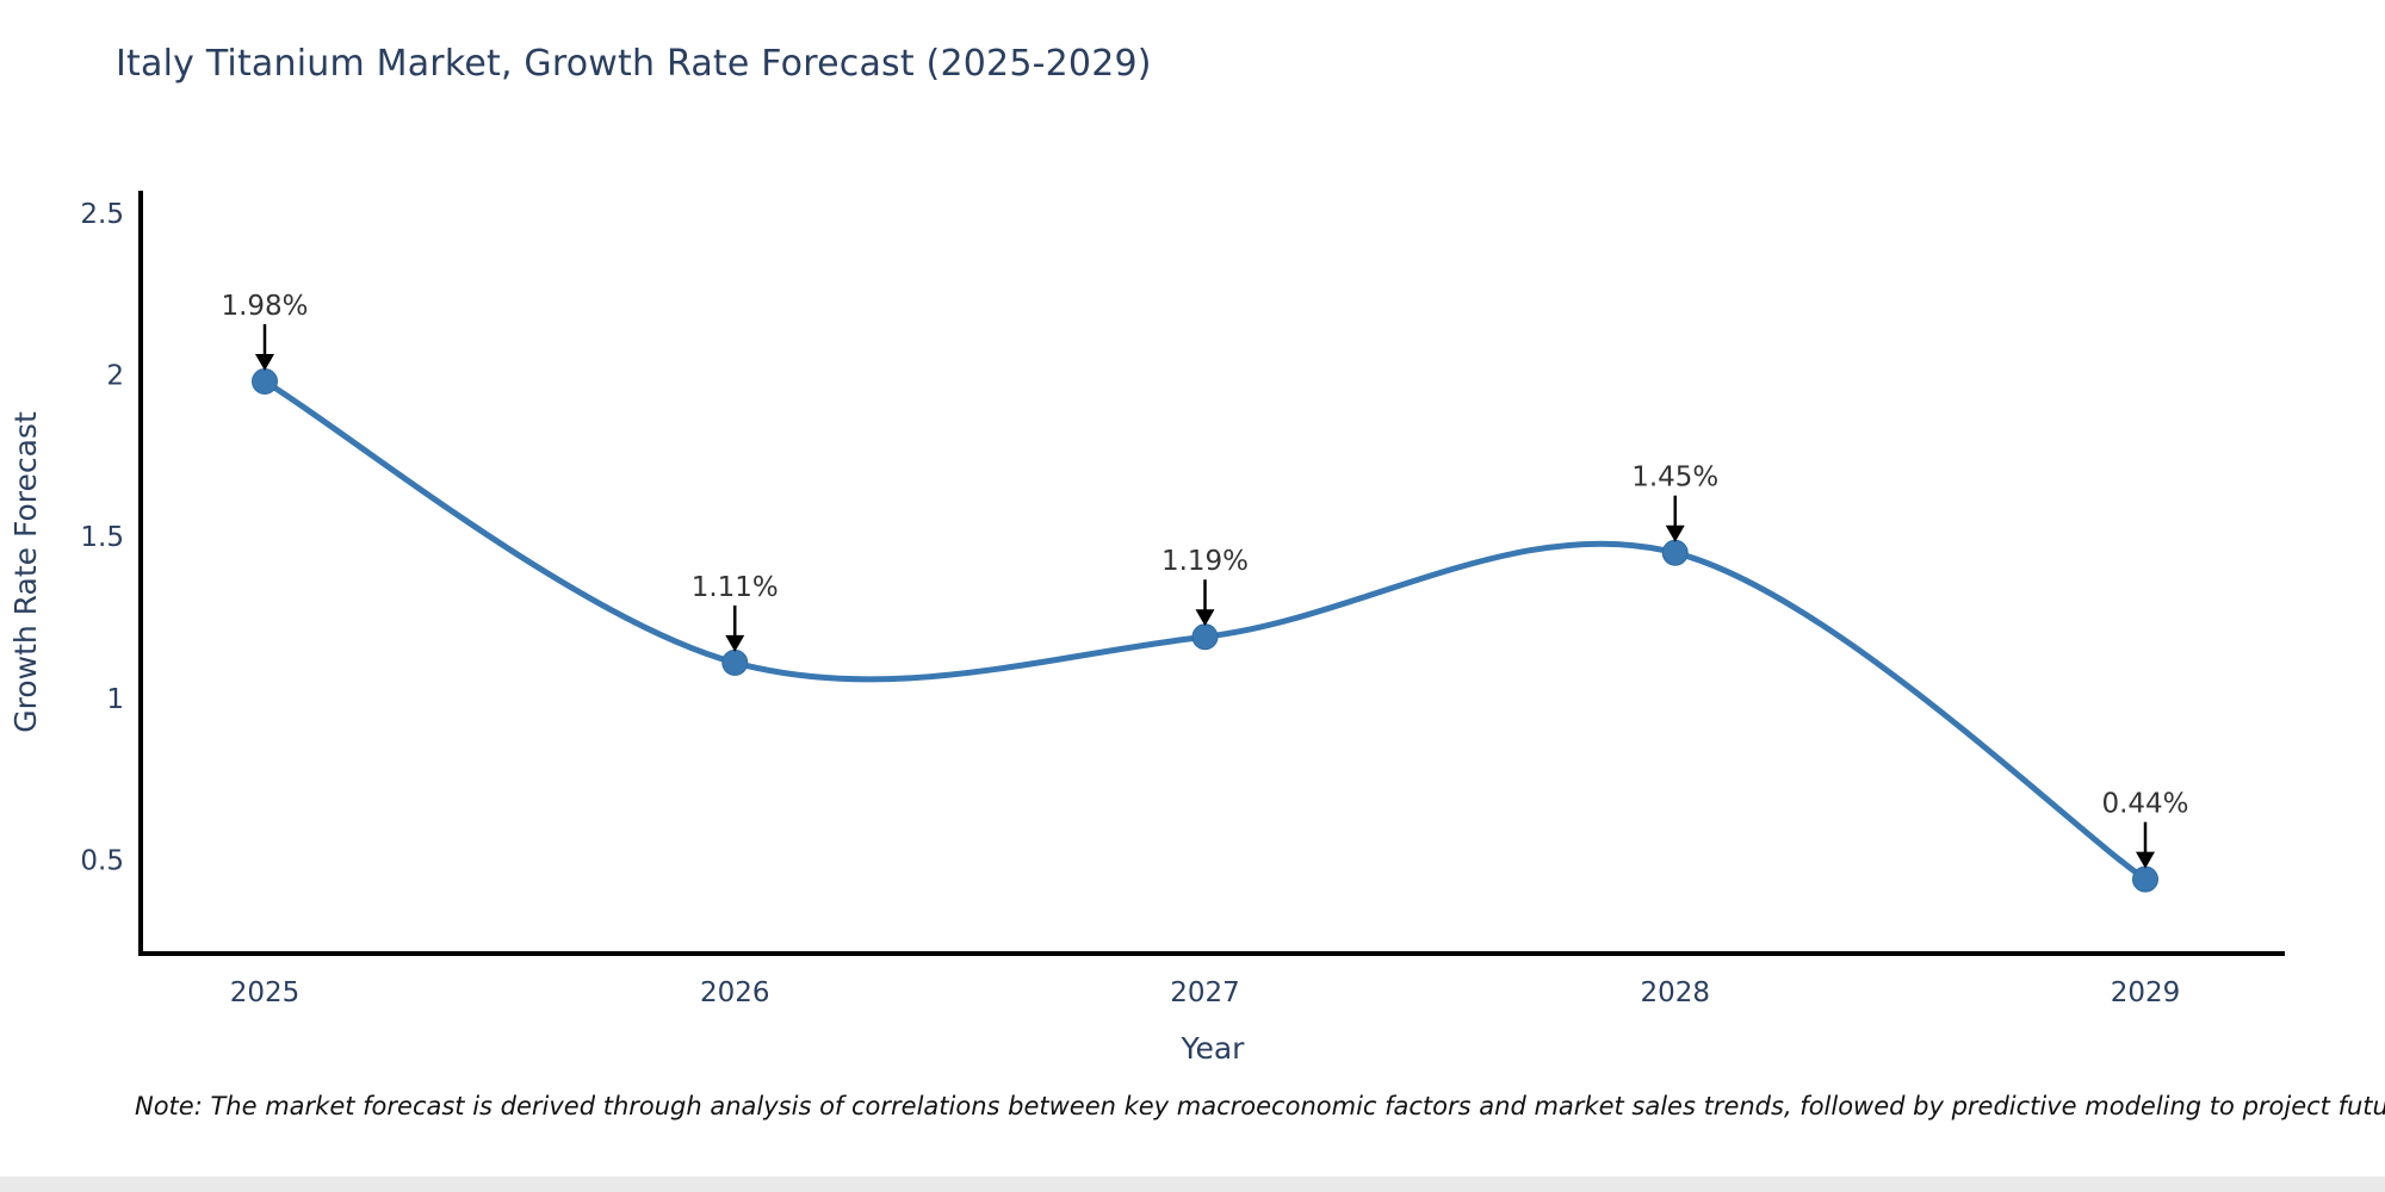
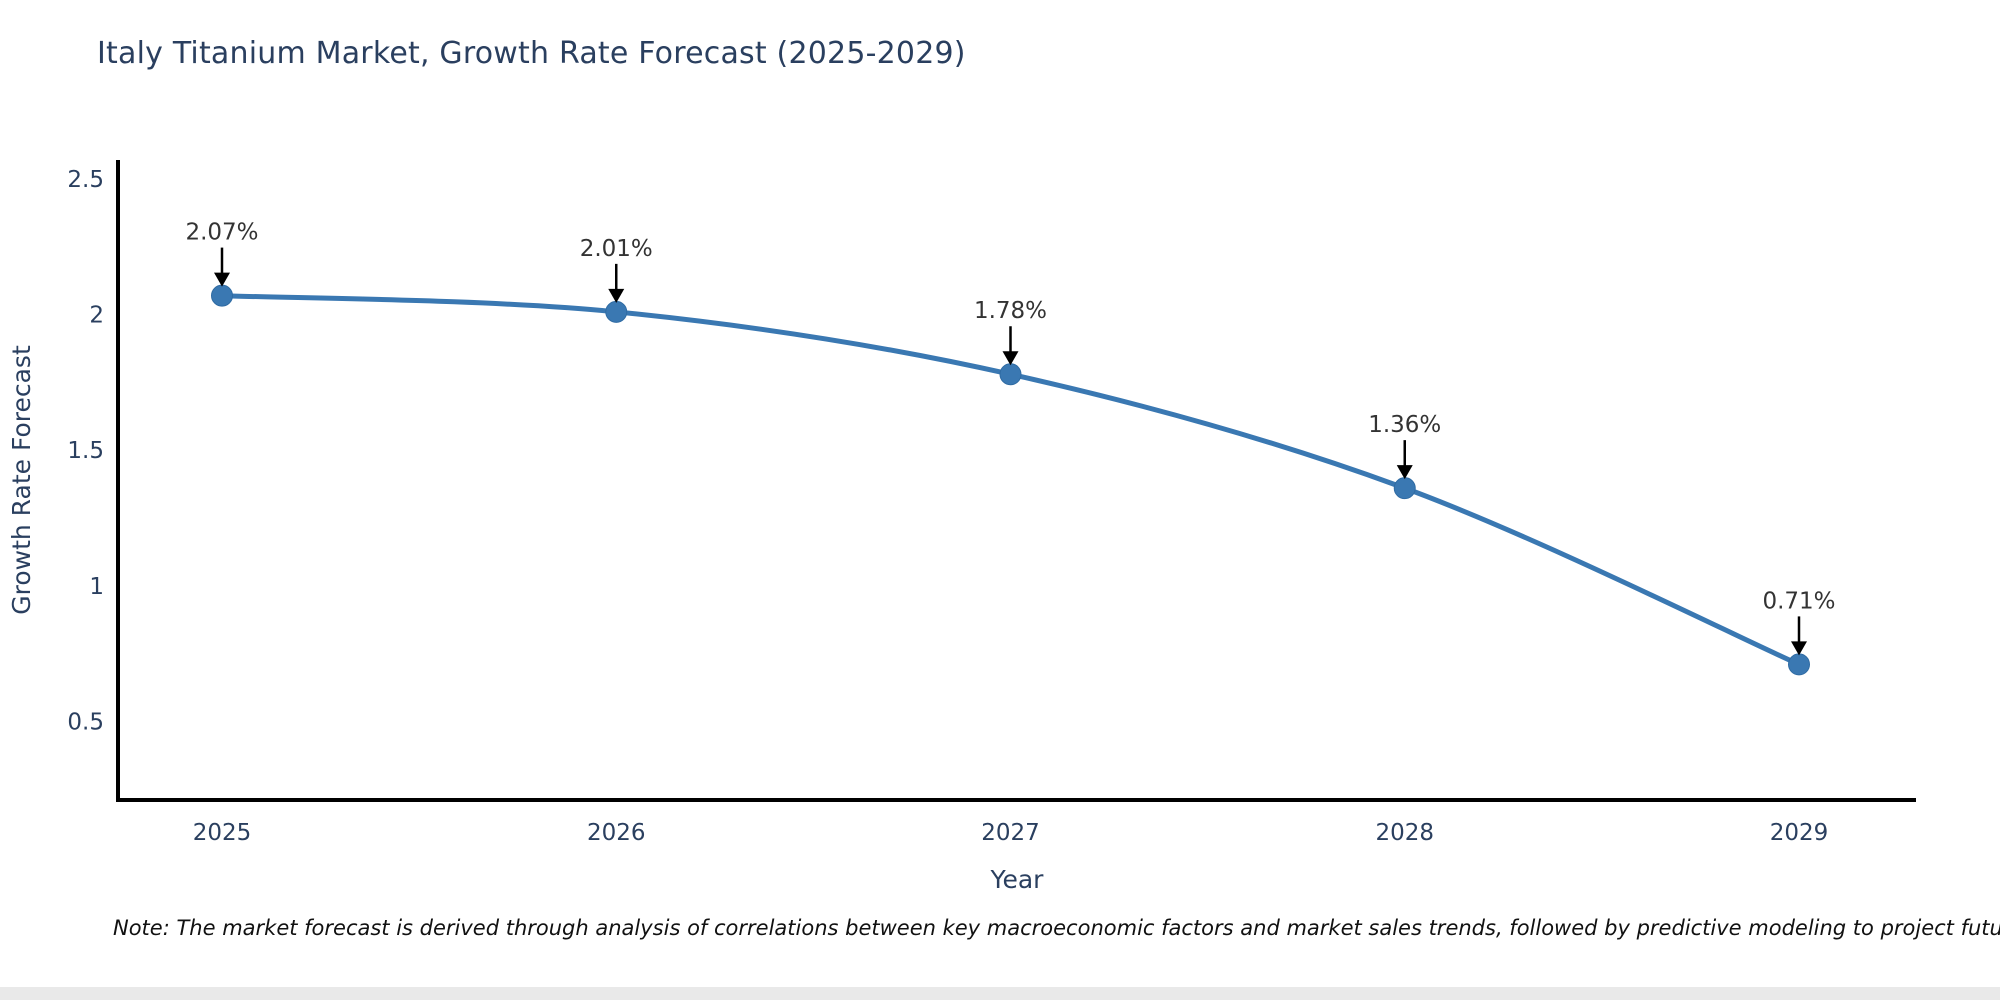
2025: 1.98% -> 2.07%
2026: 1.11% -> 2.01%
2027: 1.19% -> 1.78%
2028: 1.45% -> 1.36%
2029: 0.44% -> 0.71%
